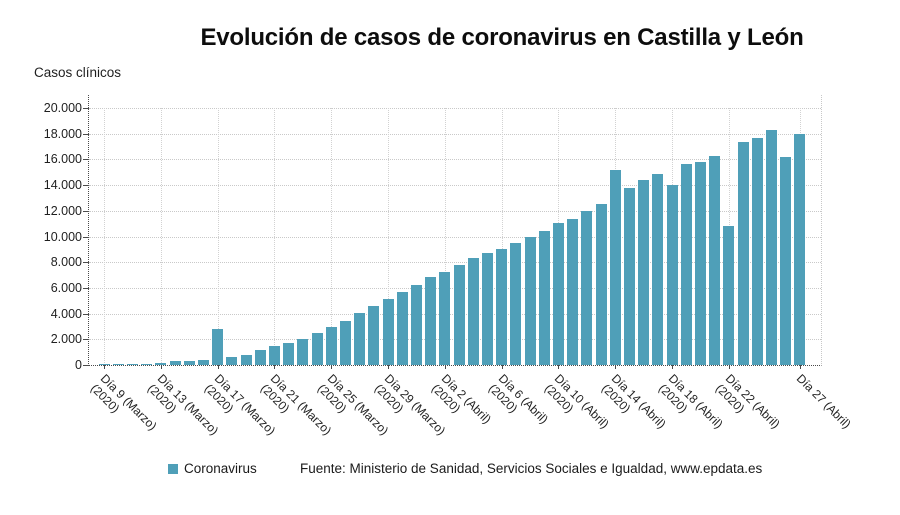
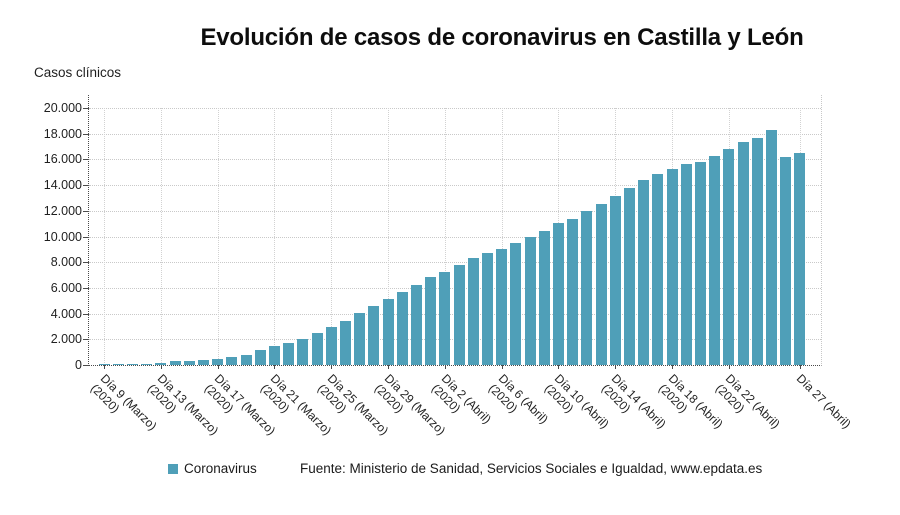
Día 17 (Marzo): 2800 -> 500
Día 14 (Abril): 15200 -> 13200
Día 18 (Abril): 14000 -> 15200
Día 22 (Abril): 10800 -> 16800
Día 27 (Abril): 18000 -> 16500
